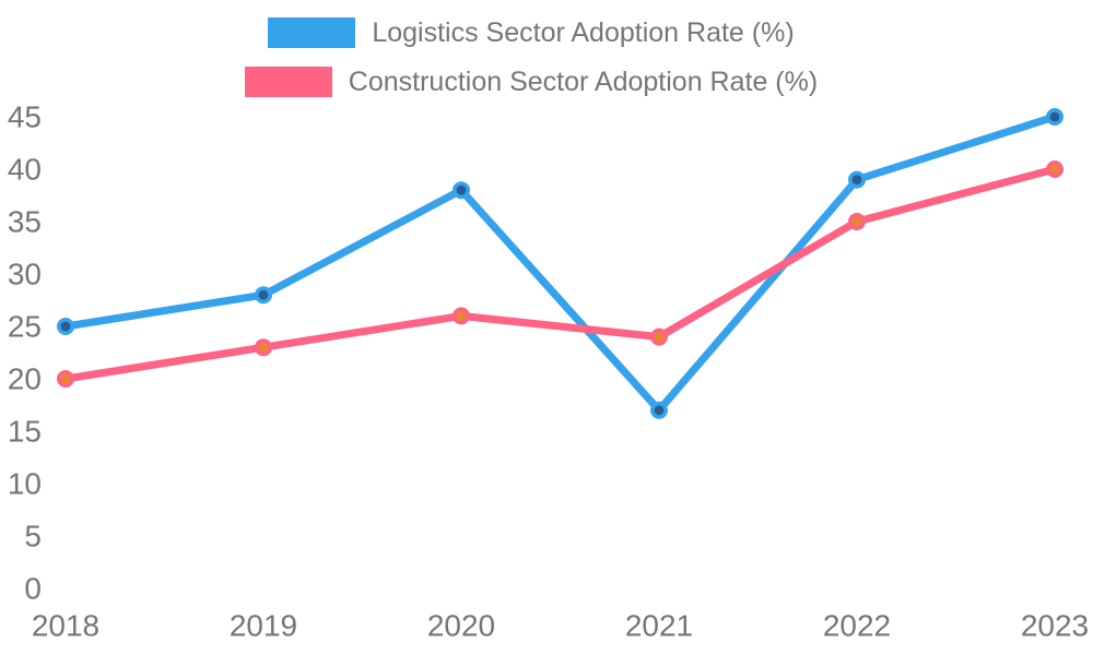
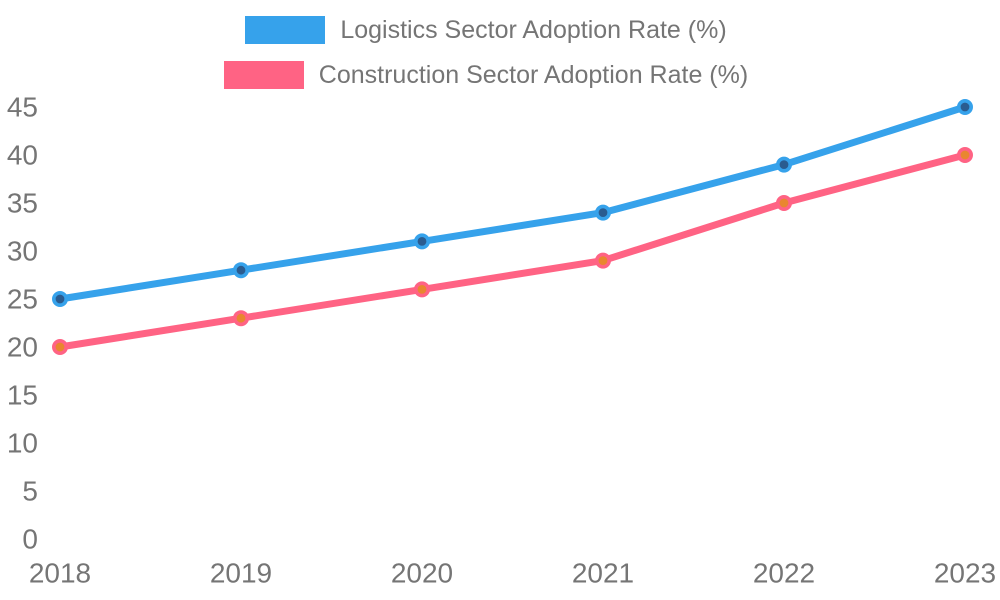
Logistics Sector Adoption Rate (%)/2020: 38 -> 31
Logistics Sector Adoption Rate (%)/2021: 17 -> 34
Construction Sector Adoption Rate (%)/2021: 24 -> 29
